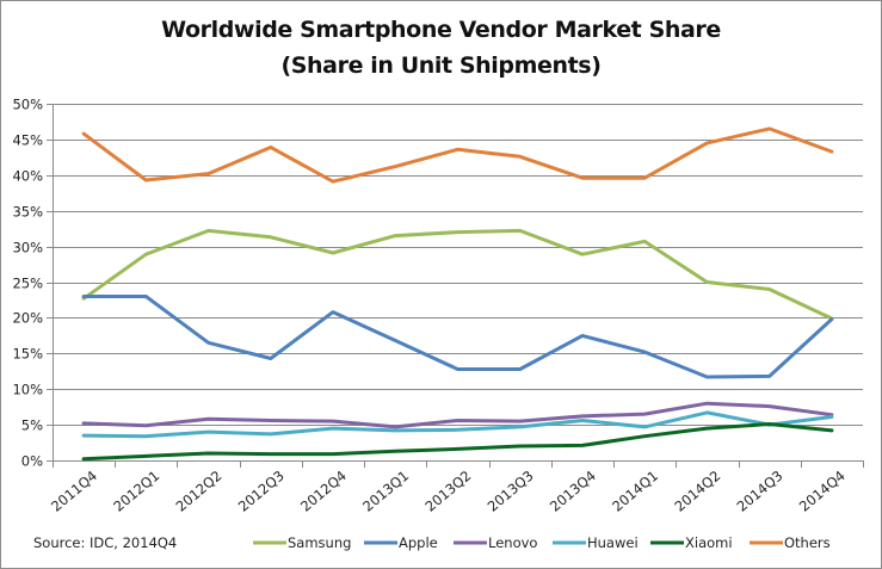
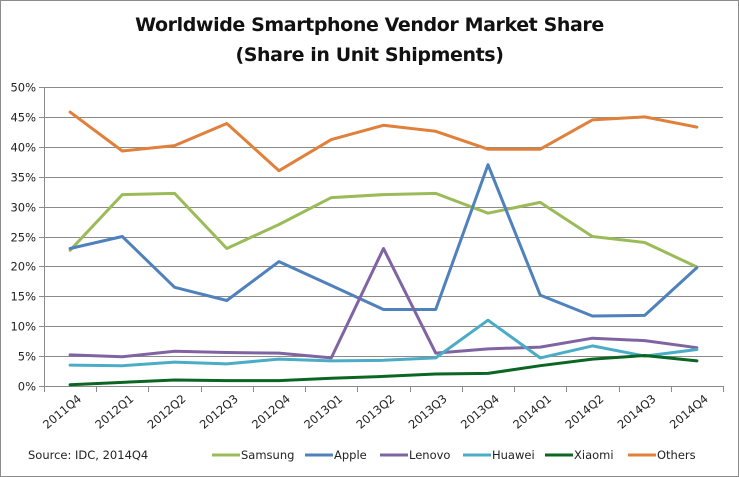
Samsung/2012Q1: 29% -> 32%
Apple/2012Q1: 23% -> 25%
Samsung/2012Q3: 31% -> 23%
Samsung/2012Q4: 29% -> 27%
Others/2012Q4: 39% -> 36%
Lenovo/2013Q2: 6% -> 23%
Apple/2013Q4: 18% -> 37%
Huawei/2013Q4: 6% -> 11%
Others/2014Q3: 46% -> 45%
